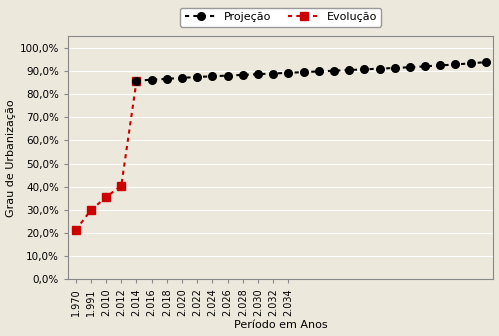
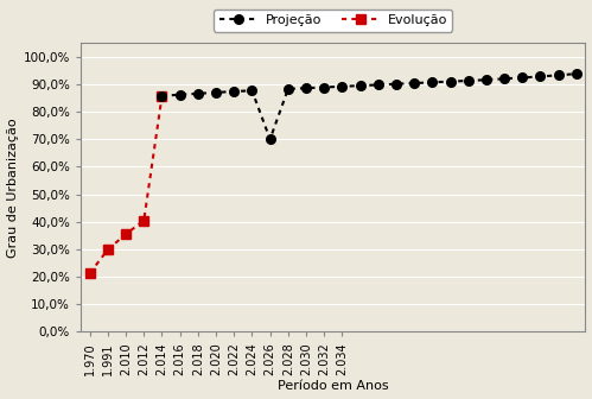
Projeção/2.026: 88,0% -> 70,0%
